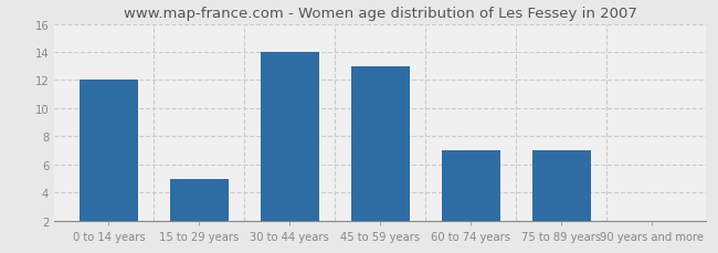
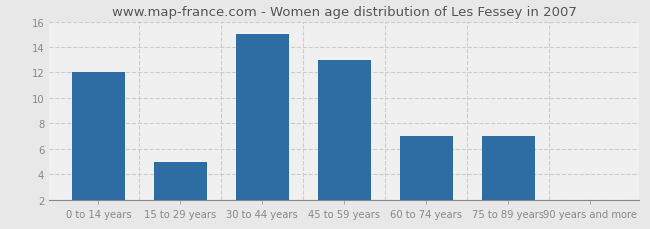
30 to 44 years: 14 -> 15
